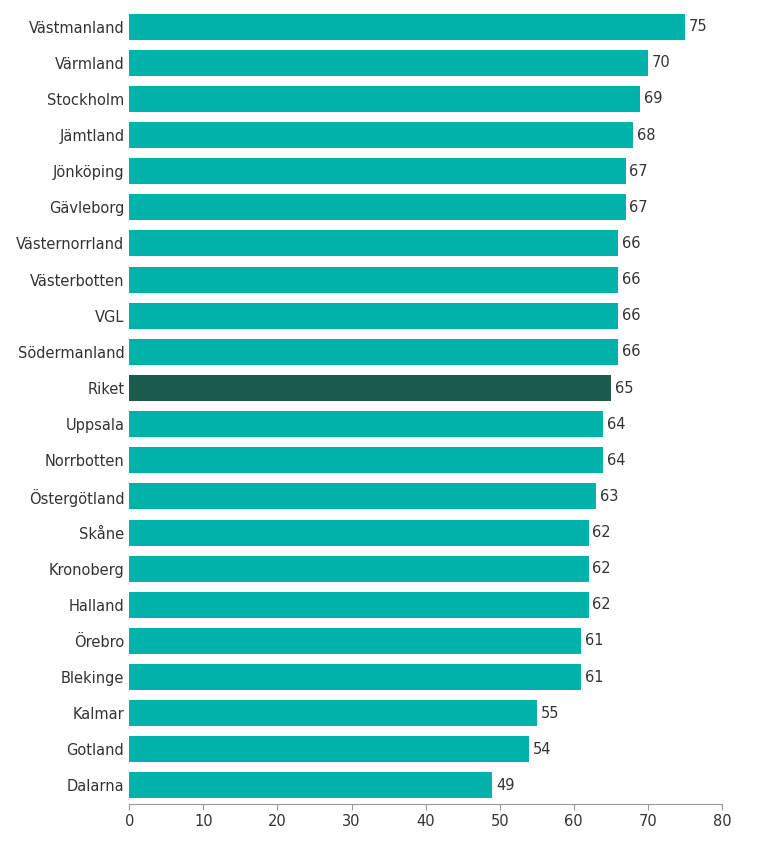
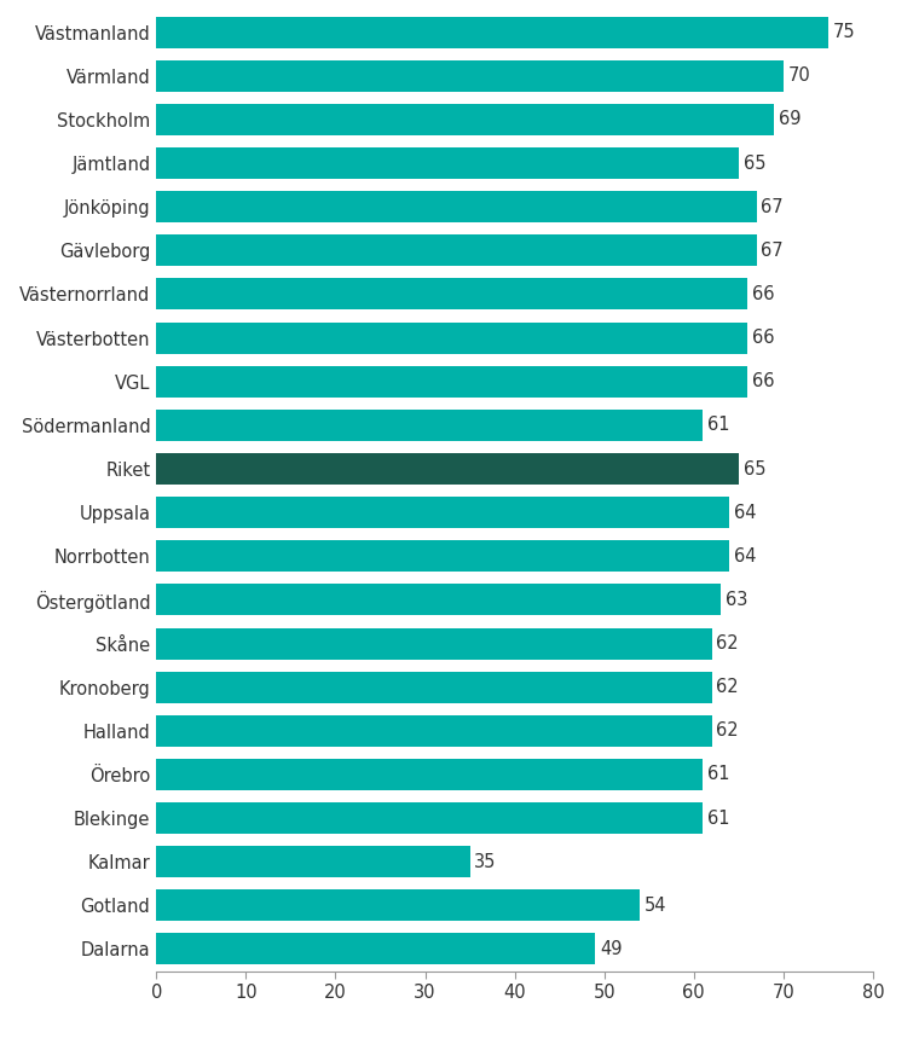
Jämtland: 68 -> 65
Södermanland: 66 -> 61
Kalmar: 55 -> 35
